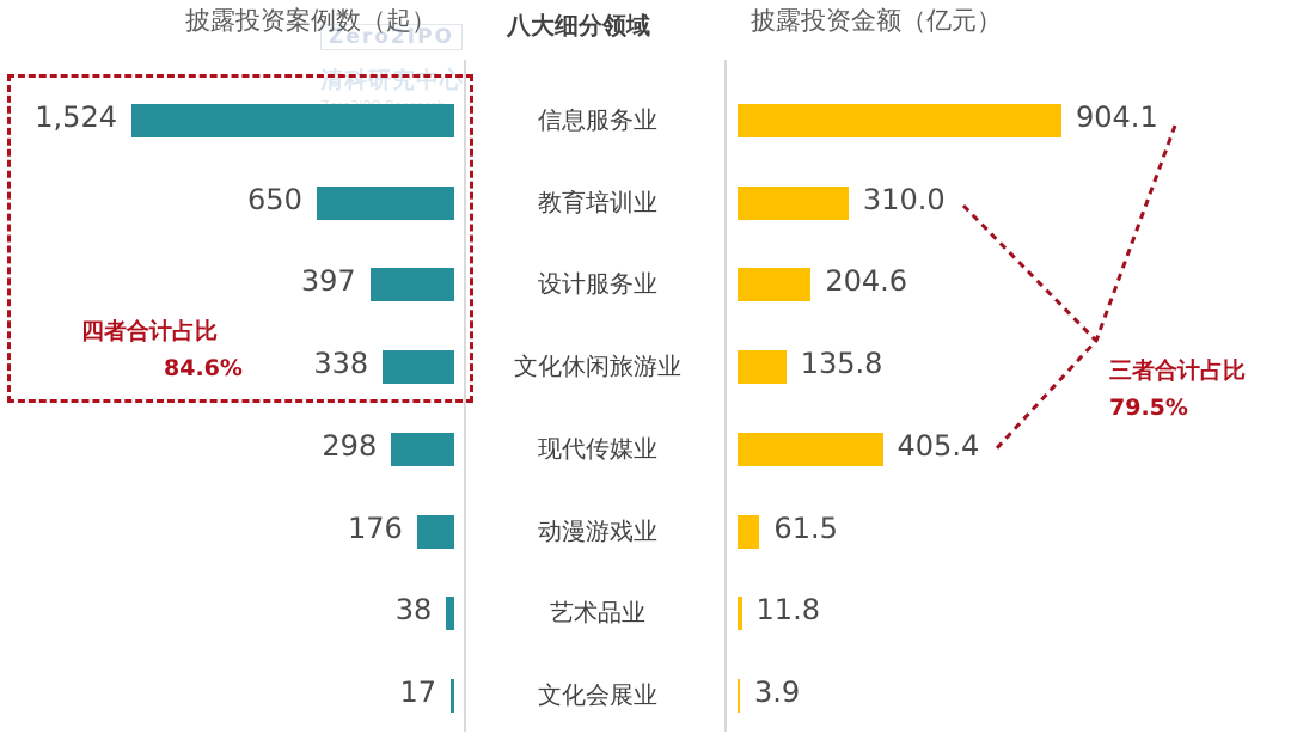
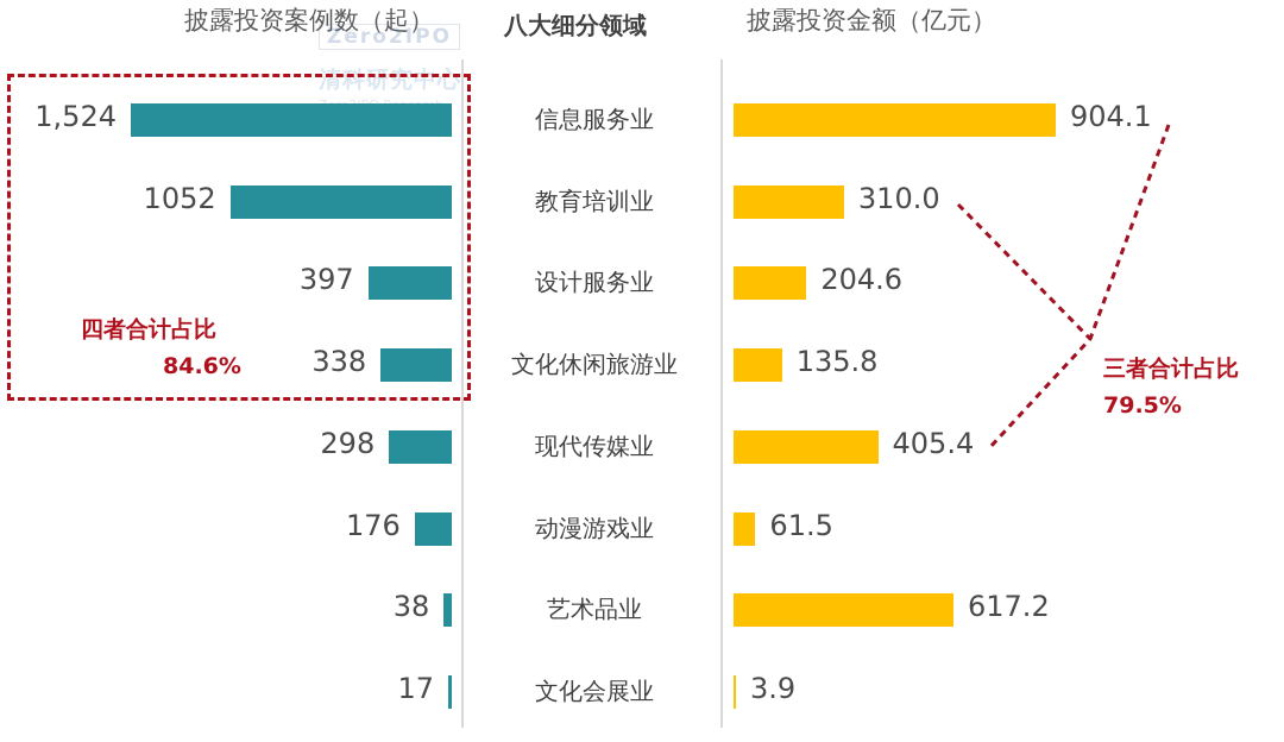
披露投资案例数（起）/教育培训业: 650 -> 1052
披露投资金额（亿元）/艺术品业: 11.8 -> 617.2
